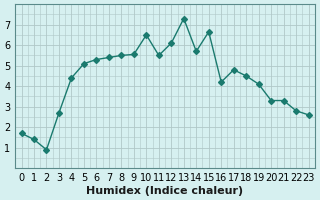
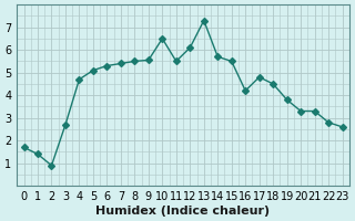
4: 4.40 -> 4.70
15: 6.65 -> 5.50
19: 4.10 -> 3.80
